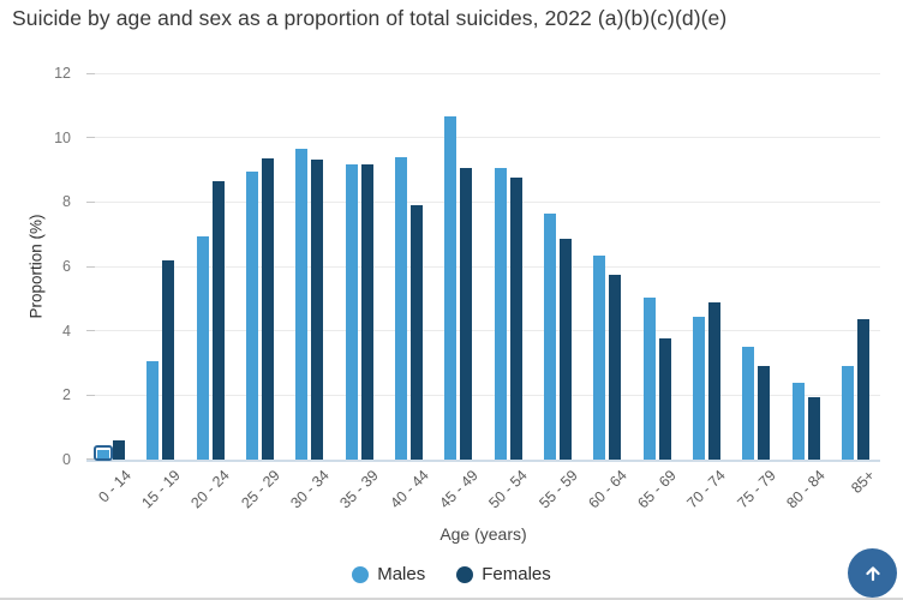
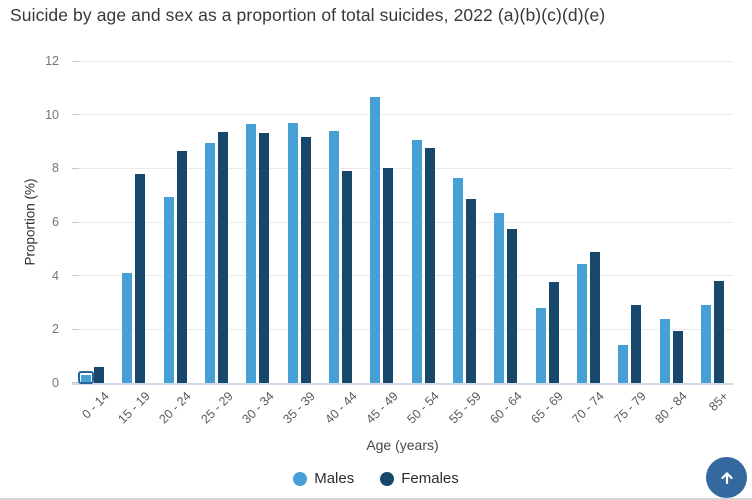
Males/15 - 19: 3.0 -> 4.1
Females/15 - 19: 6.2 -> 7.8
Males/35 - 39: 9.2 -> 9.7
Females/45 - 49: 9.1 -> 8.0
Males/65 - 69: 5.0 -> 2.8
Males/75 - 79: 3.5 -> 1.4
Females/85+: 4.3 -> 3.8
